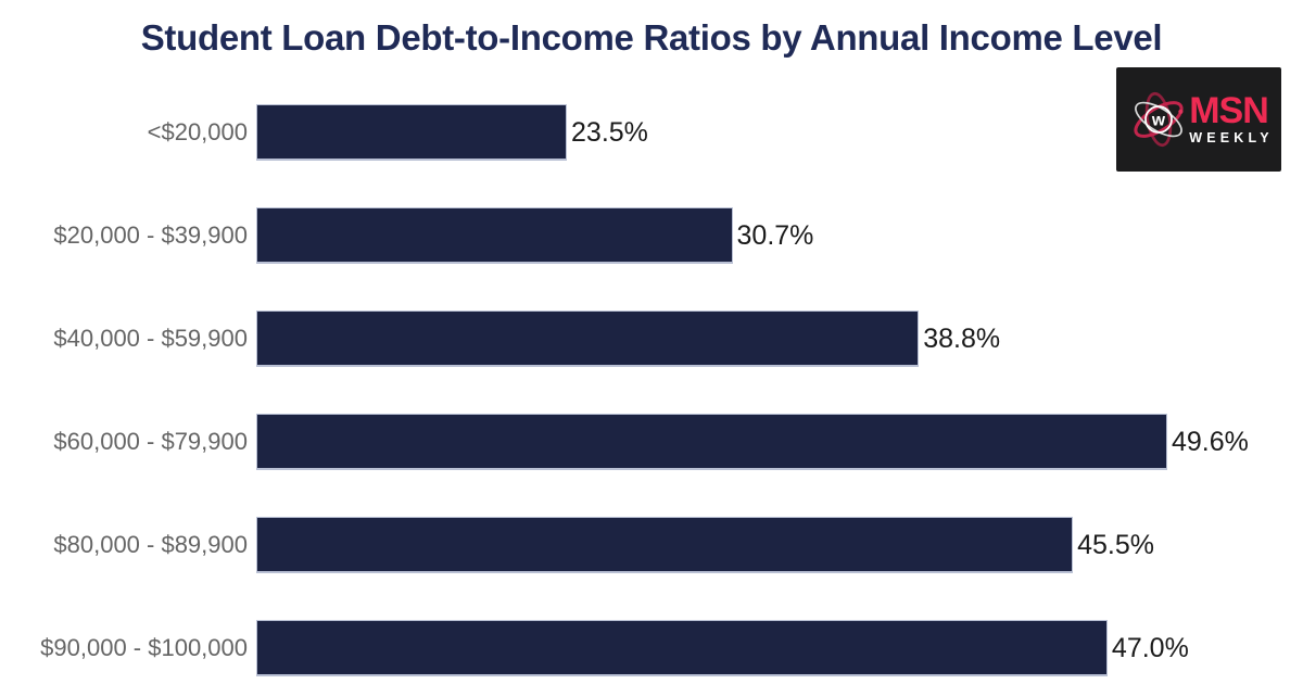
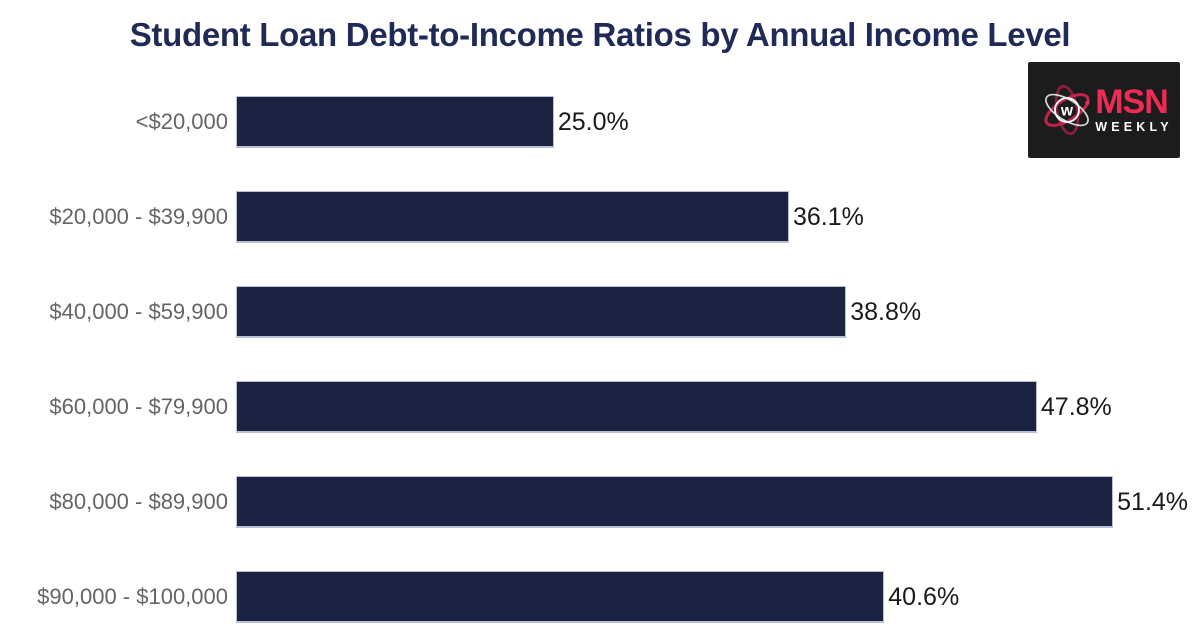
<$20,000: 23.5% -> 25.0%
$20,000 - $39,900: 30.7% -> 36.1%
$60,000 - $79,900: 49.6% -> 47.8%
$80,000 - $89,900: 45.5% -> 51.4%
$90,000 - $100,000: 47.0% -> 40.6%
